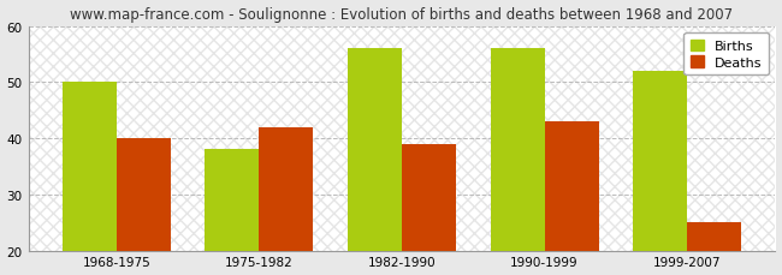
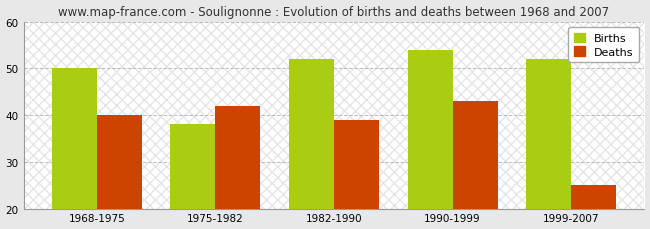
Births/1982-1990: 56 -> 52
Births/1990-1999: 56 -> 54
